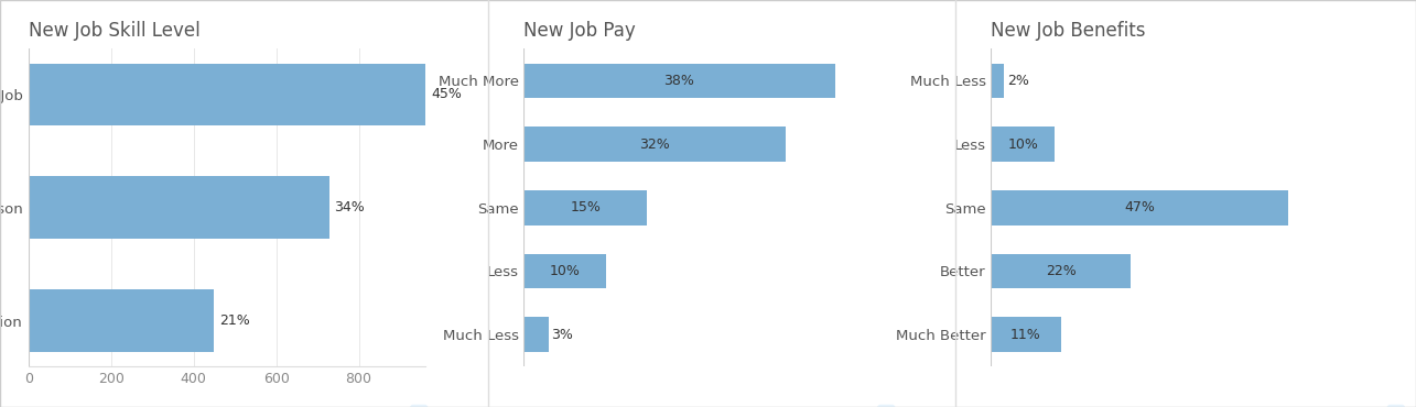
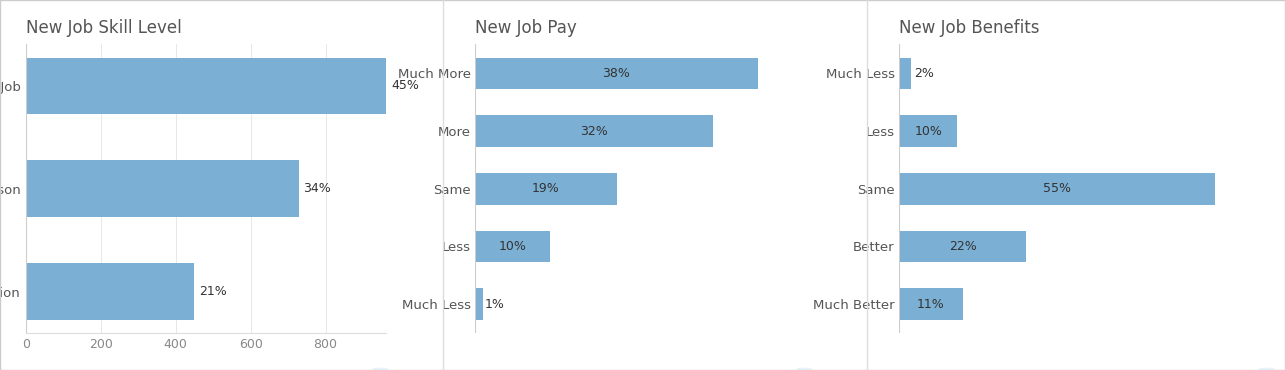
New Job Pay/Same: 15% -> 19%
New Job Pay/Much Less: 3% -> 1%
New Job Benefits/Same: 47% -> 55%
